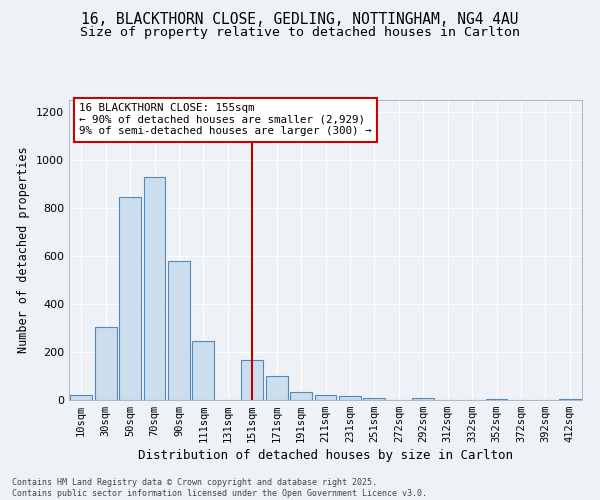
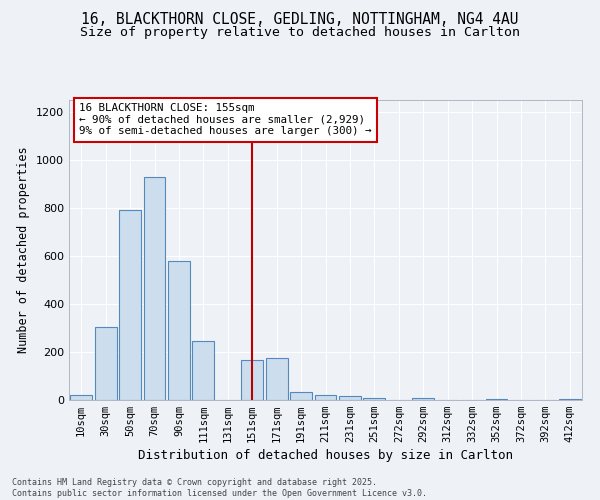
50sqm: 845 -> 790
171sqm: 100 -> 175
